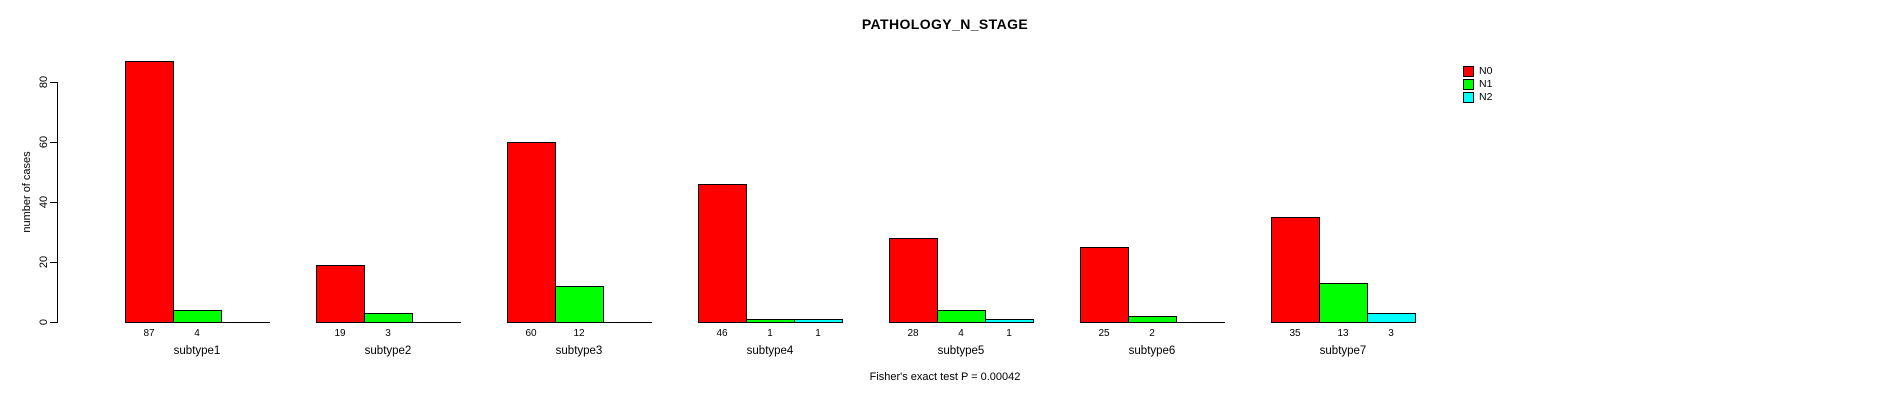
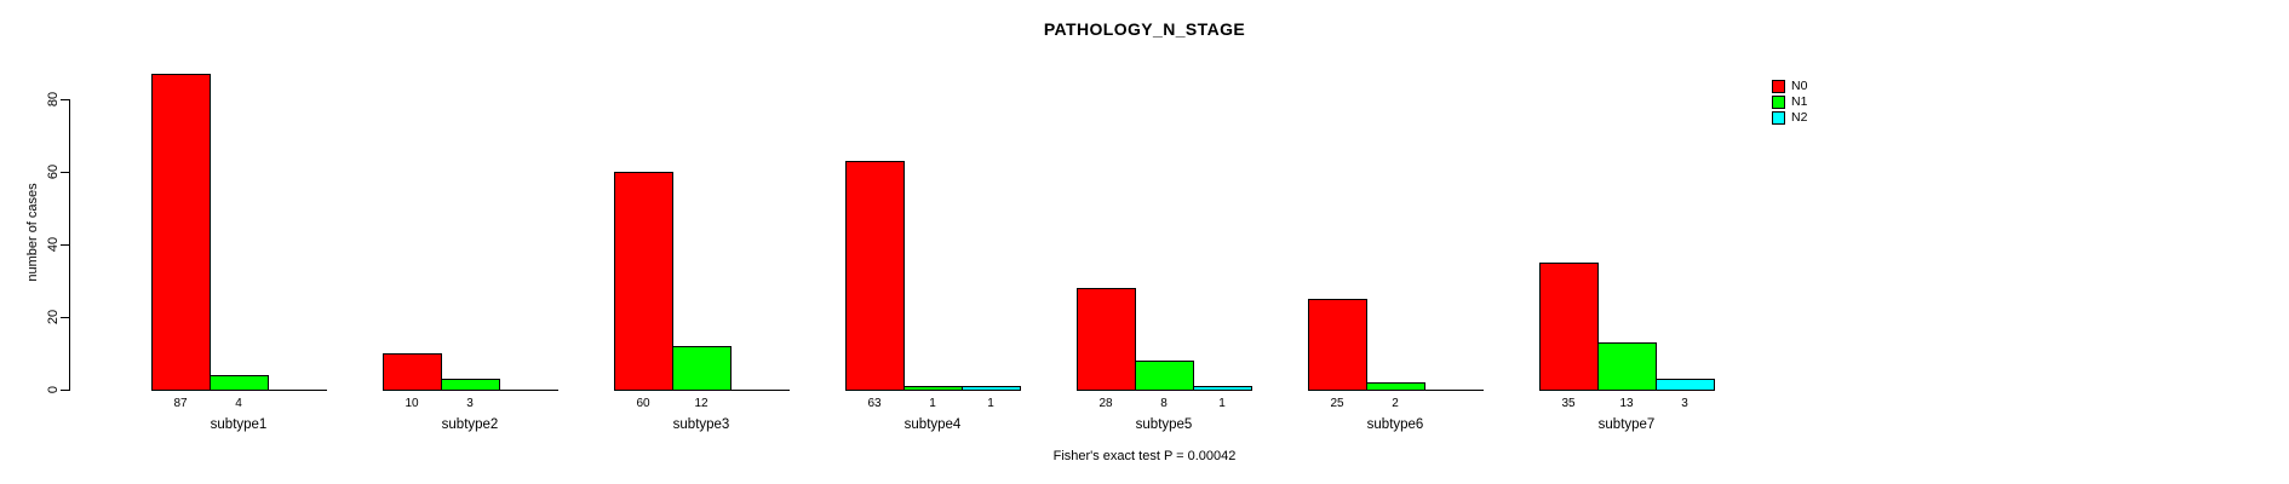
N0/subtype2: 19 -> 10
N0/subtype4: 46 -> 63
N1/subtype5: 4 -> 8
